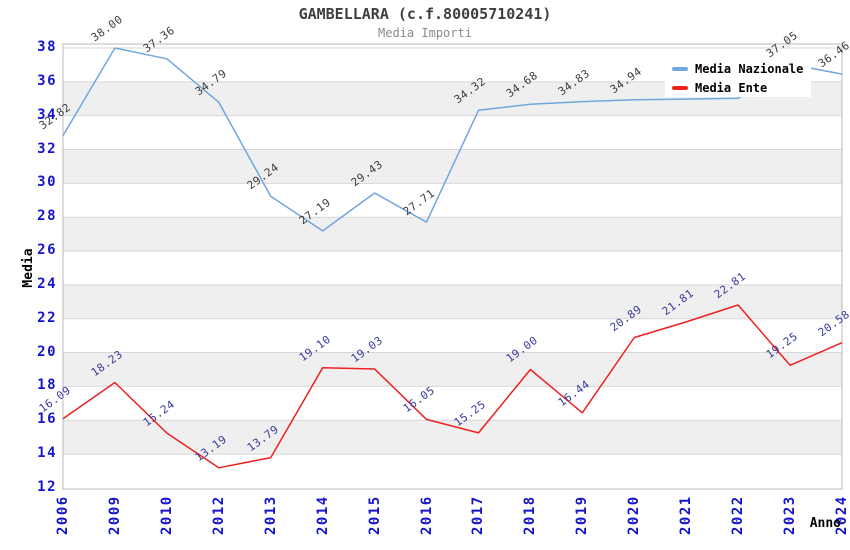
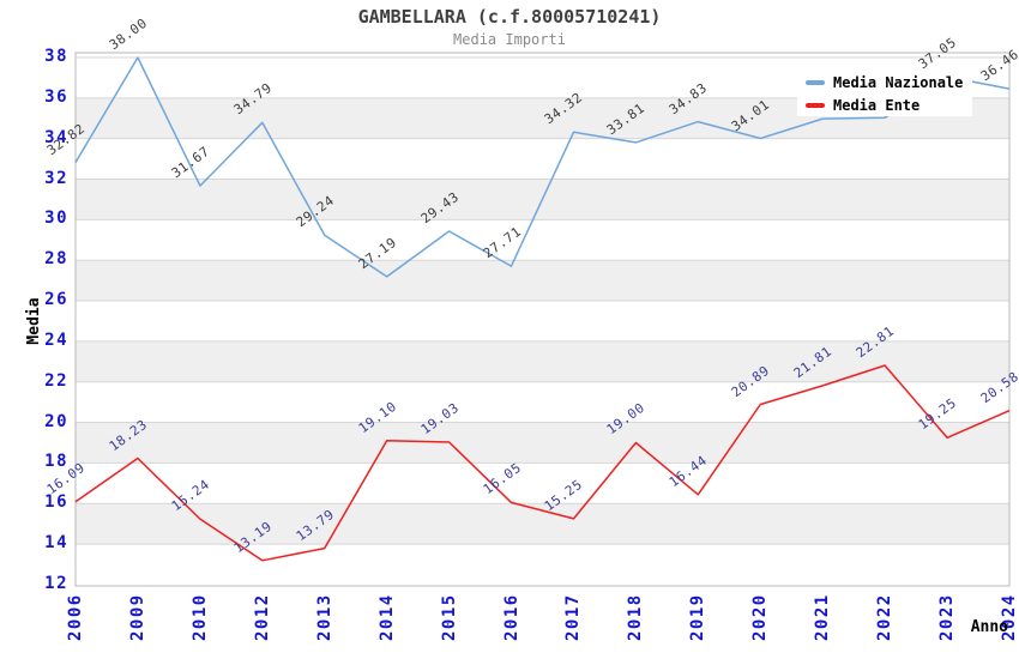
Media Nazionale/2010: 37.36 -> 31.67
Media Nazionale/2018: 34.68 -> 33.81
Media Nazionale/2020: 34.94 -> 34.01
